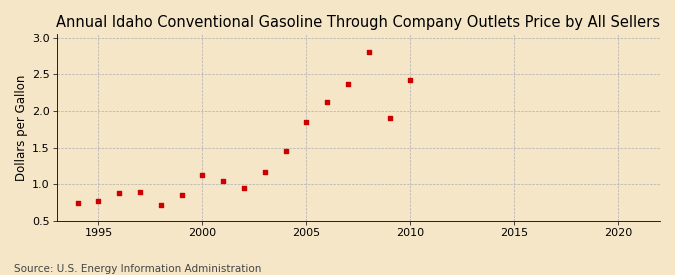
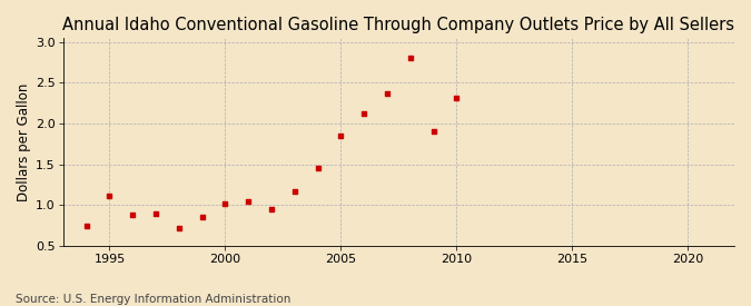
1995: 0.78 -> 1.12
2000: 1.13 -> 1.02
2010: 2.42 -> 2.32
